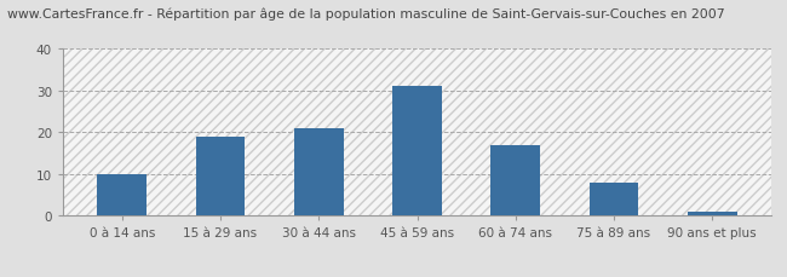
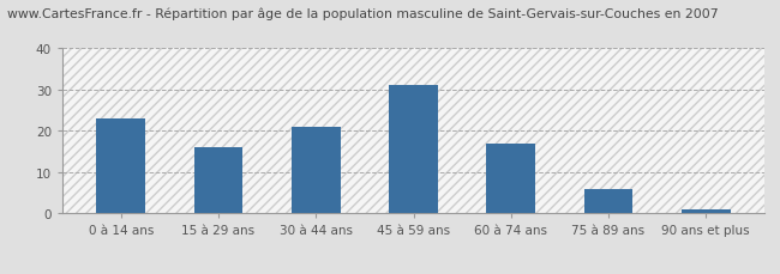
0 à 14 ans: 10 -> 23
15 à 29 ans: 19 -> 16
75 à 89 ans: 8 -> 6
